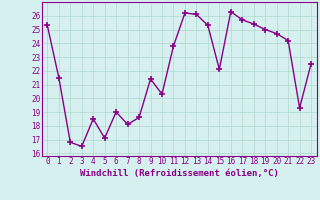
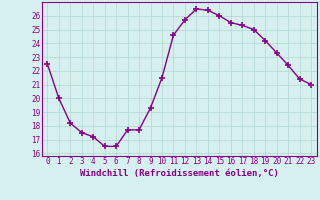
0: 25.3 -> 22.5
1: 21.5 -> 20.0
2: 16.8 -> 18.2
3: 16.5 -> 17.5
4: 18.5 -> 17.2
5: 17.1 -> 16.5
6: 19.0 -> 16.5
7: 18.1 -> 17.7
8: 18.6 -> 17.7
9: 21.4 -> 19.3
10: 20.3 -> 21.5
11: 23.8 -> 24.6
12: 26.2 -> 25.7
13: 26.1 -> 26.5
14: 25.3 -> 26.4
15: 22.1 -> 26.0
16: 26.3 -> 25.5
17: 25.7 -> 25.3
18: 25.4 -> 25.0
19: 25.0 -> 24.2
20: 24.7 -> 23.3
21: 24.2 -> 22.4
22: 19.3 -> 21.4
23: 22.5 -> 21.0
